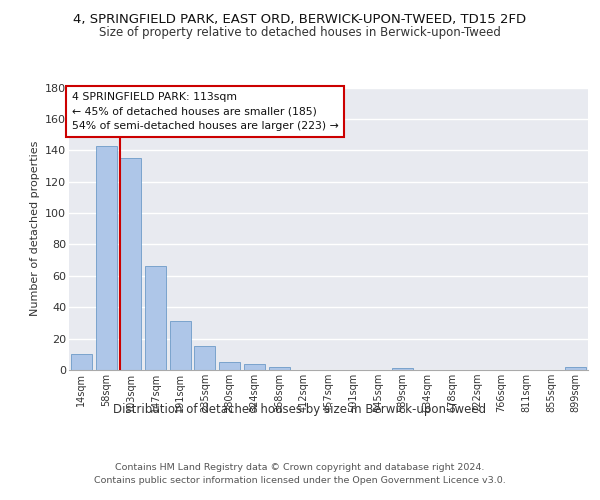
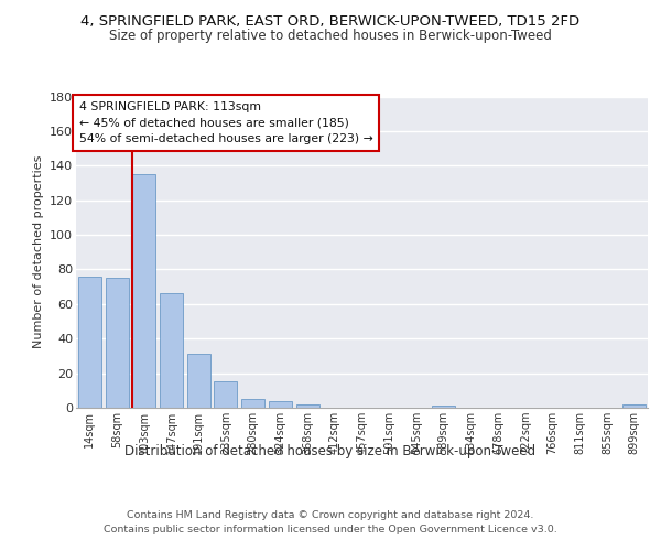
14sqm: 10 -> 76
58sqm: 143 -> 75
